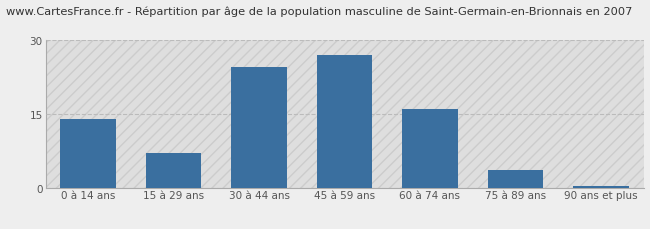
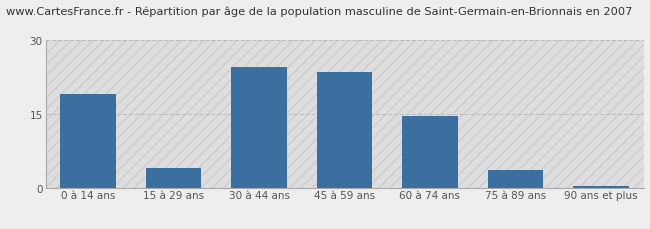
0 à 14 ans: 14.0 -> 19.0
15 à 29 ans: 7.0 -> 4.0
45 à 59 ans: 27.0 -> 23.5
60 à 74 ans: 16.0 -> 14.5
